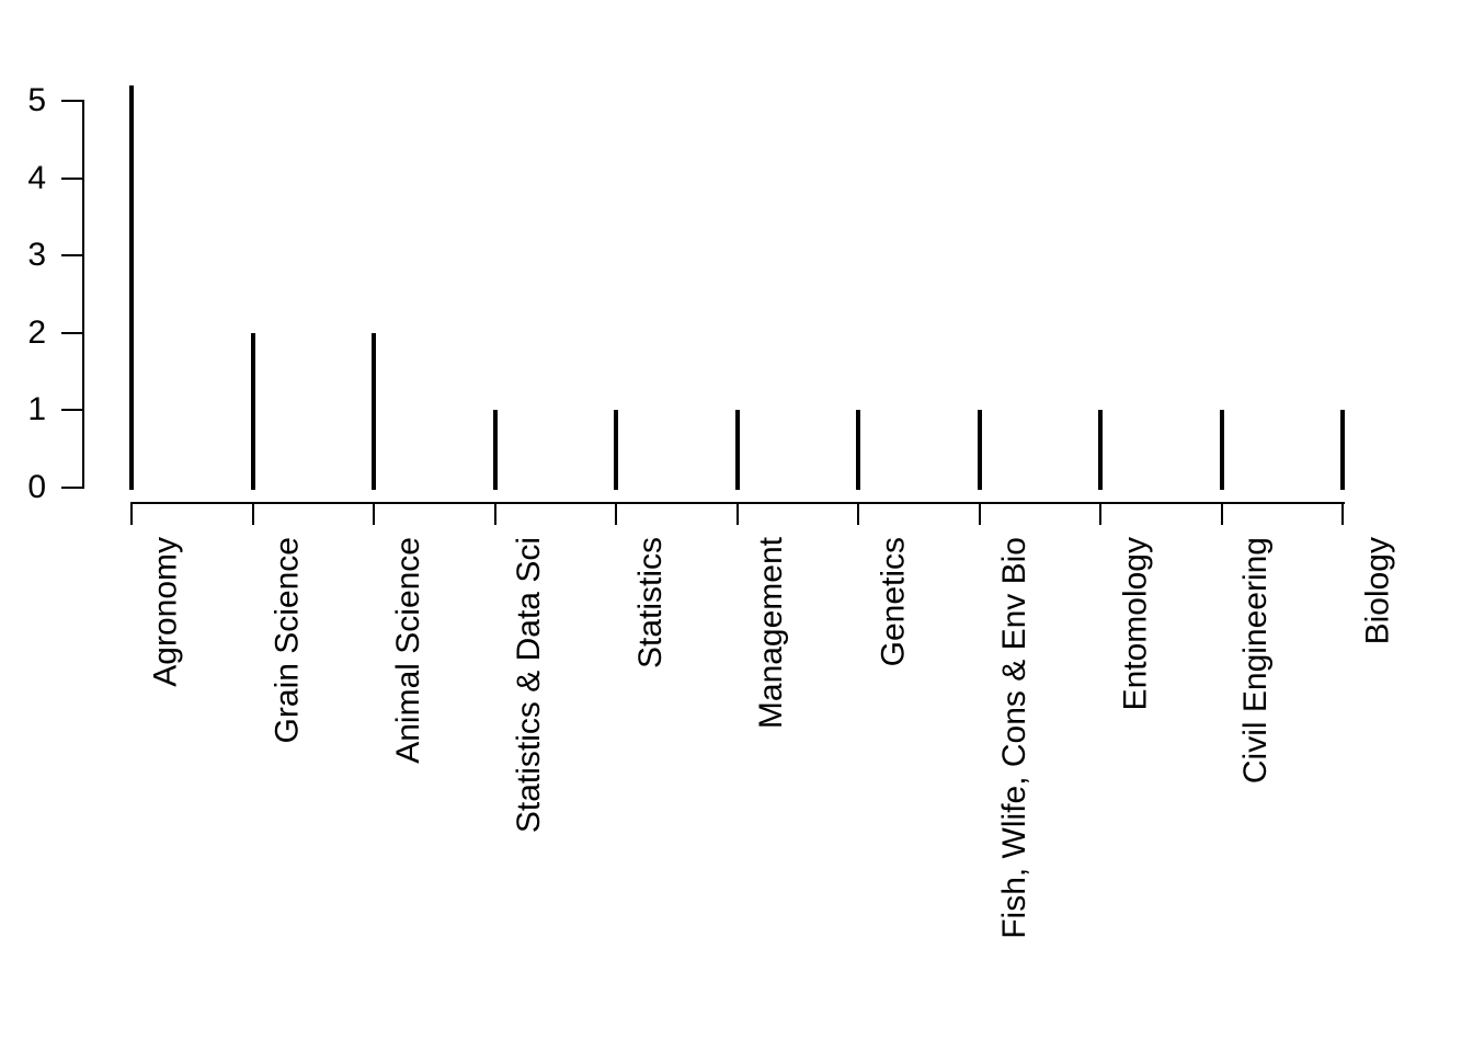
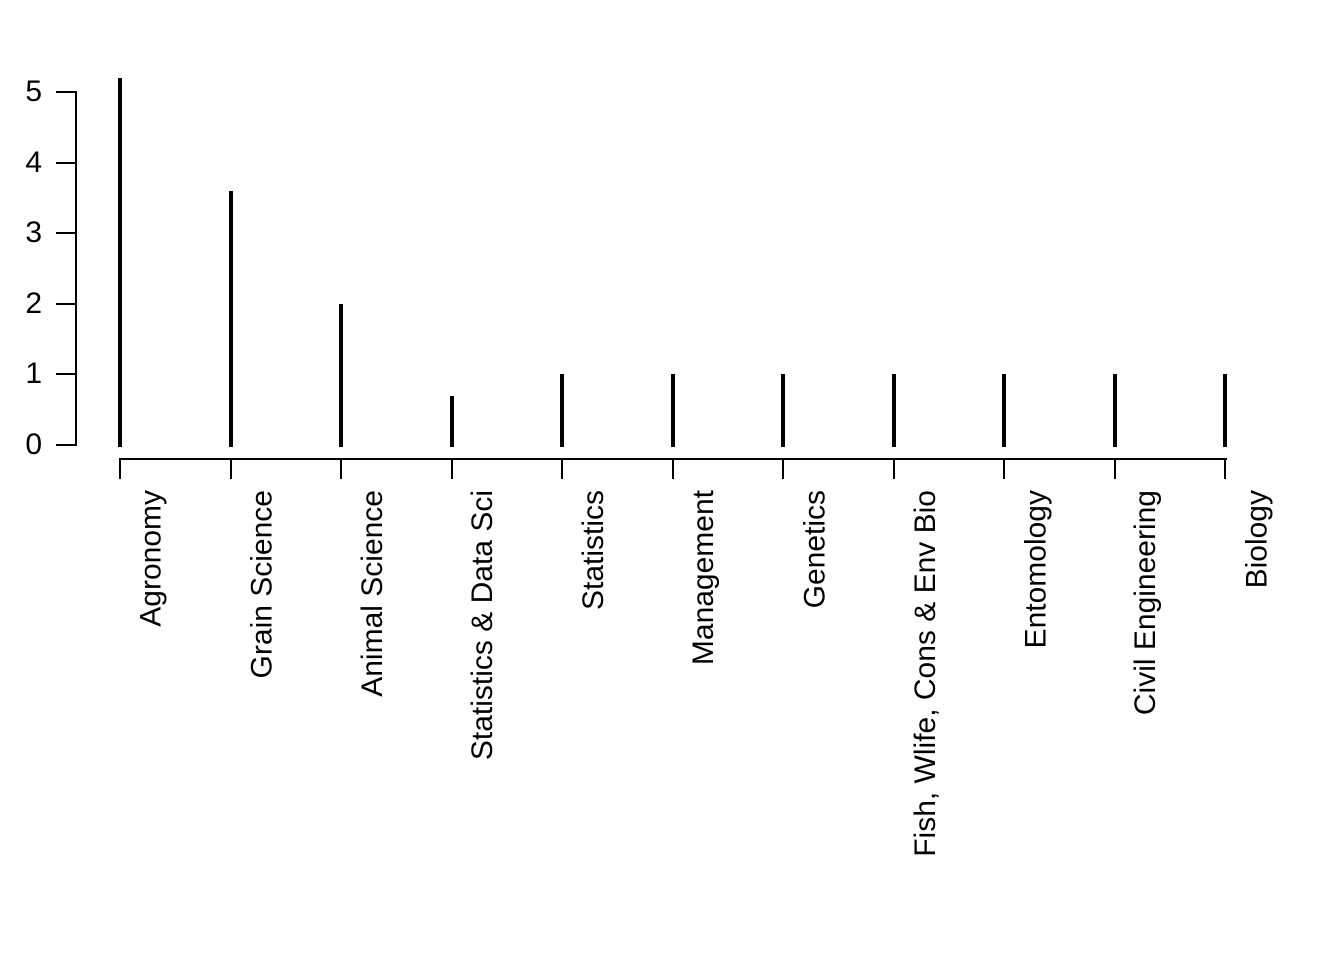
Grain Science: 2.0 -> 3.6
Statistics & Data Sci: 1.0 -> 0.7
